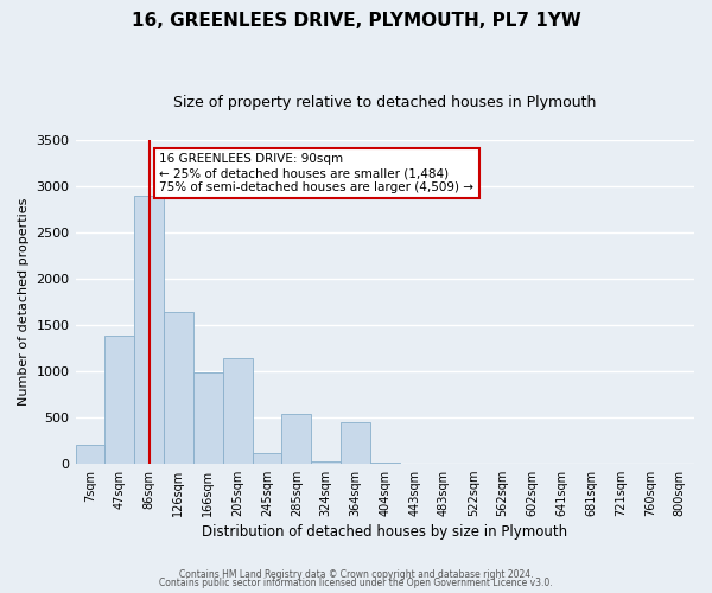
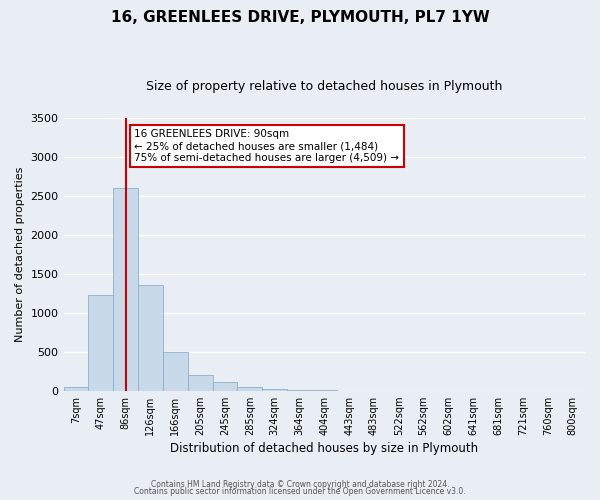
7sqm: 200 -> 50
47sqm: 1380 -> 1230
86sqm: 2900 -> 2600
126sqm: 1640 -> 1350
166sqm: 980 -> 500
205sqm: 1140 -> 200
285sqm: 540 -> 50
364sqm: 440 -> 20
